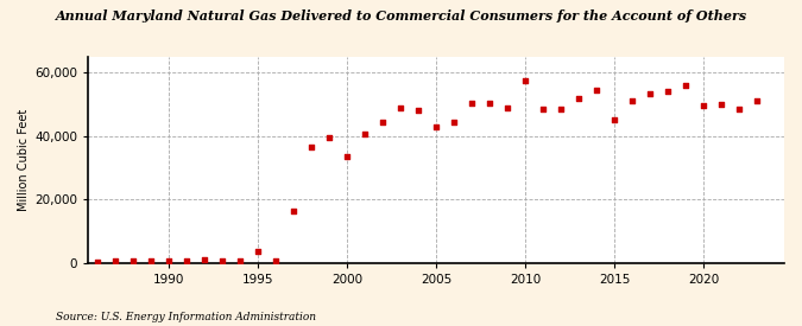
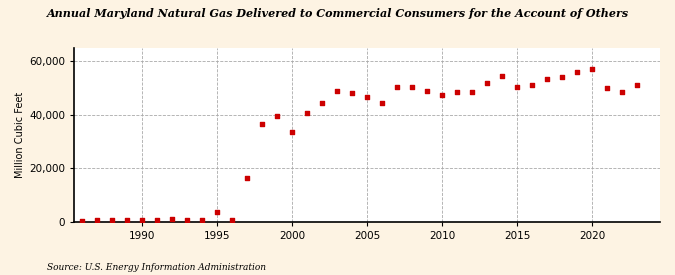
2005: 43,000 -> 46,500
2010: 57,500 -> 47,500
2015: 45,000 -> 50,500
2020: 49,500 -> 57,000
